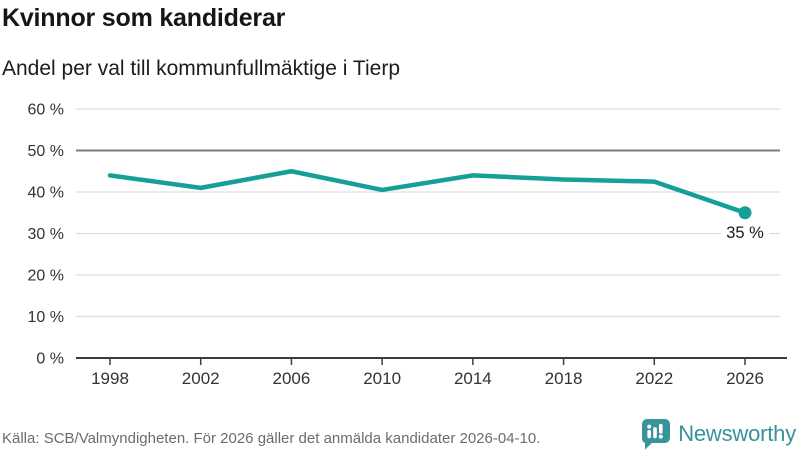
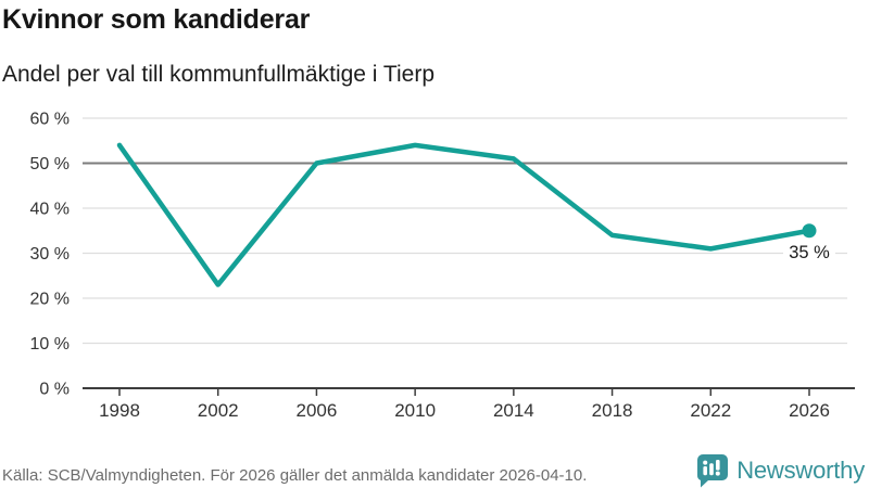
1998: 44% -> 54%
2002: 41% -> 23%
2006: 45% -> 50%
2010: 40% -> 54%
2014: 44% -> 51%
2018: 43% -> 34%
2022: 42% -> 31%
